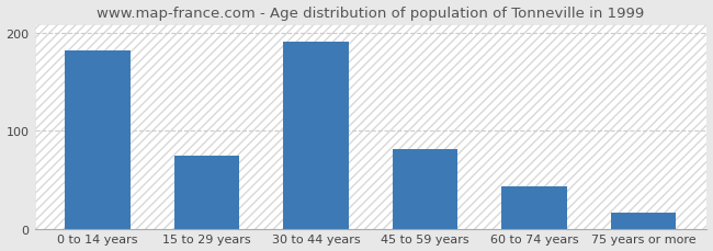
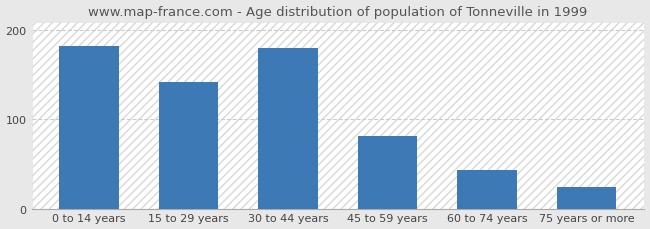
15 to 29 years: 75 -> 142
30 to 44 years: 191 -> 180
75 years or more: 16 -> 24
